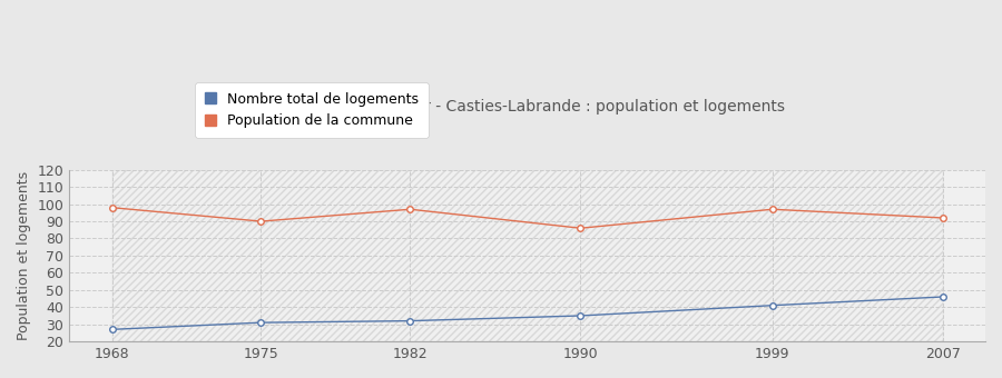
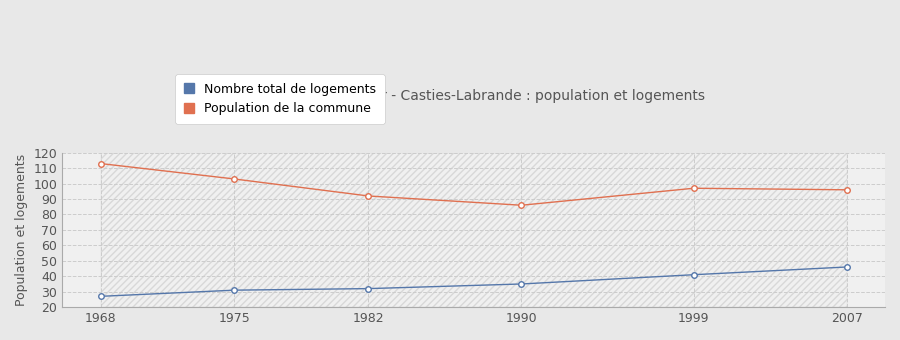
Population de la commune/1968: 98 -> 113
Population de la commune/1975: 90 -> 103
Population de la commune/1982: 97 -> 92
Population de la commune/2007: 92 -> 96
